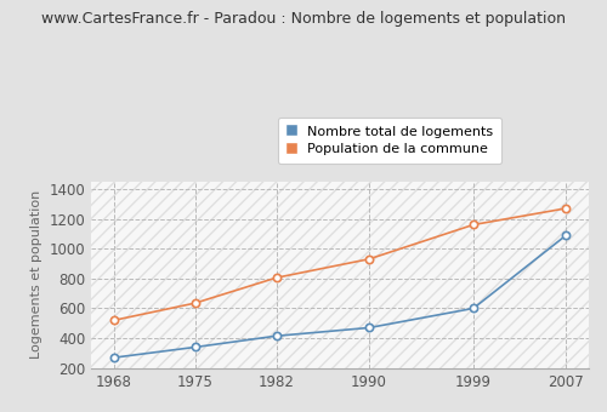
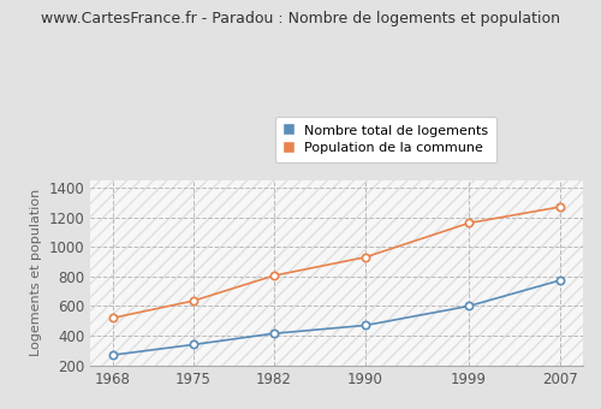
Nombre total de logements/2007: 1090 -> 780
